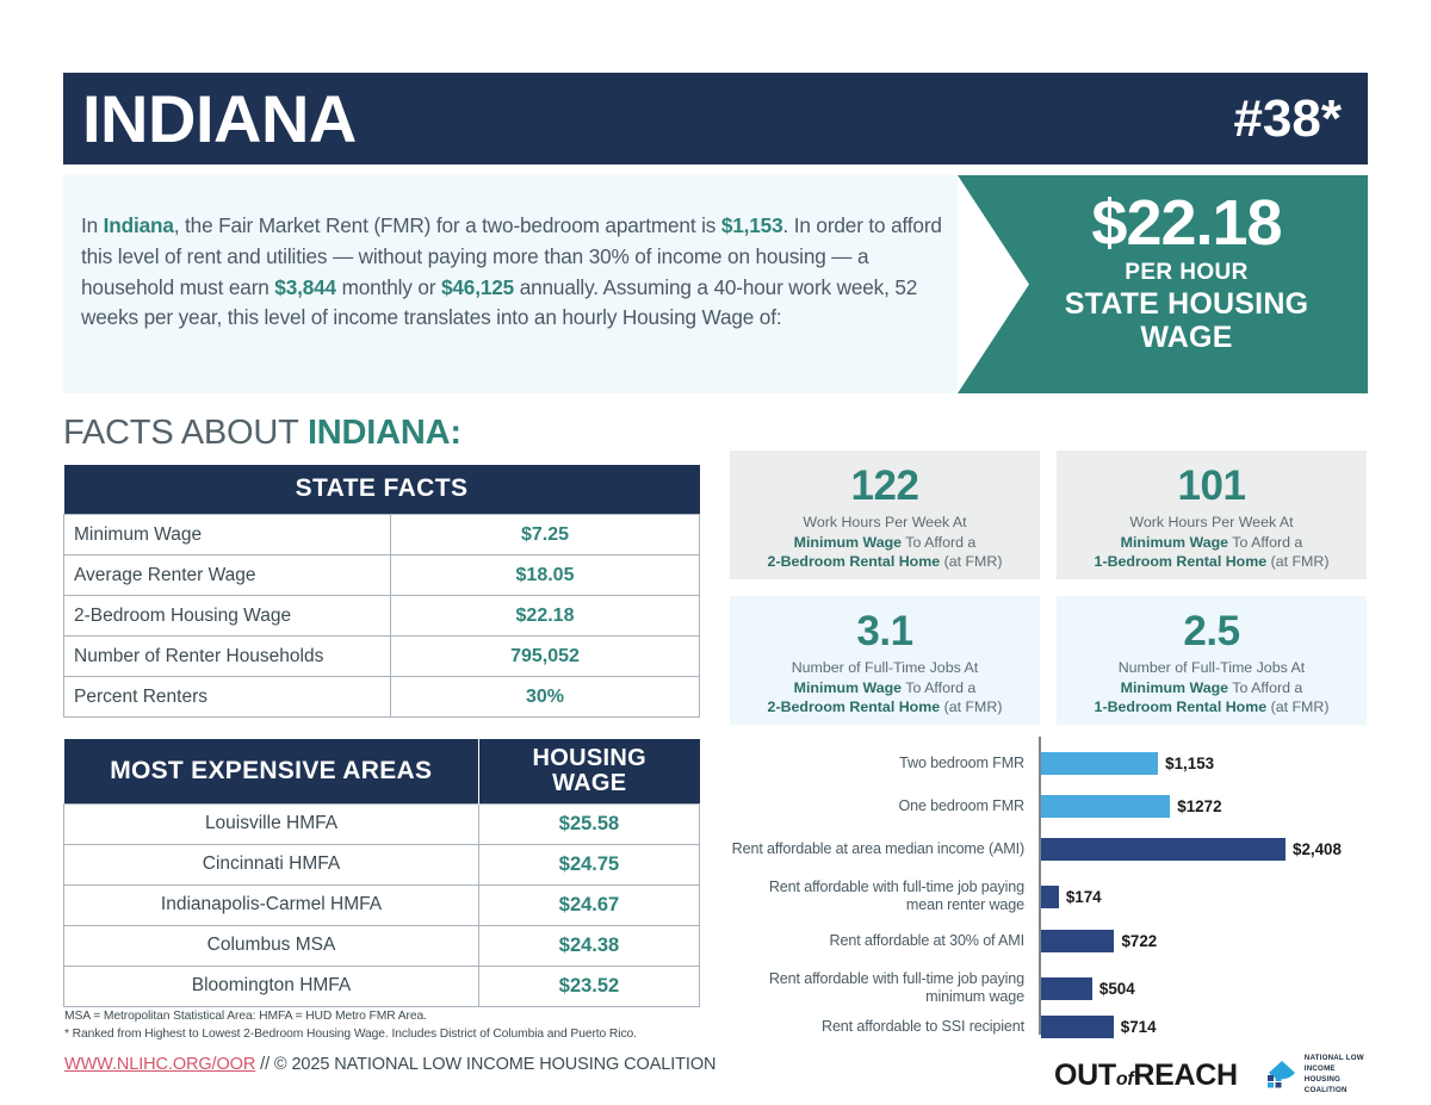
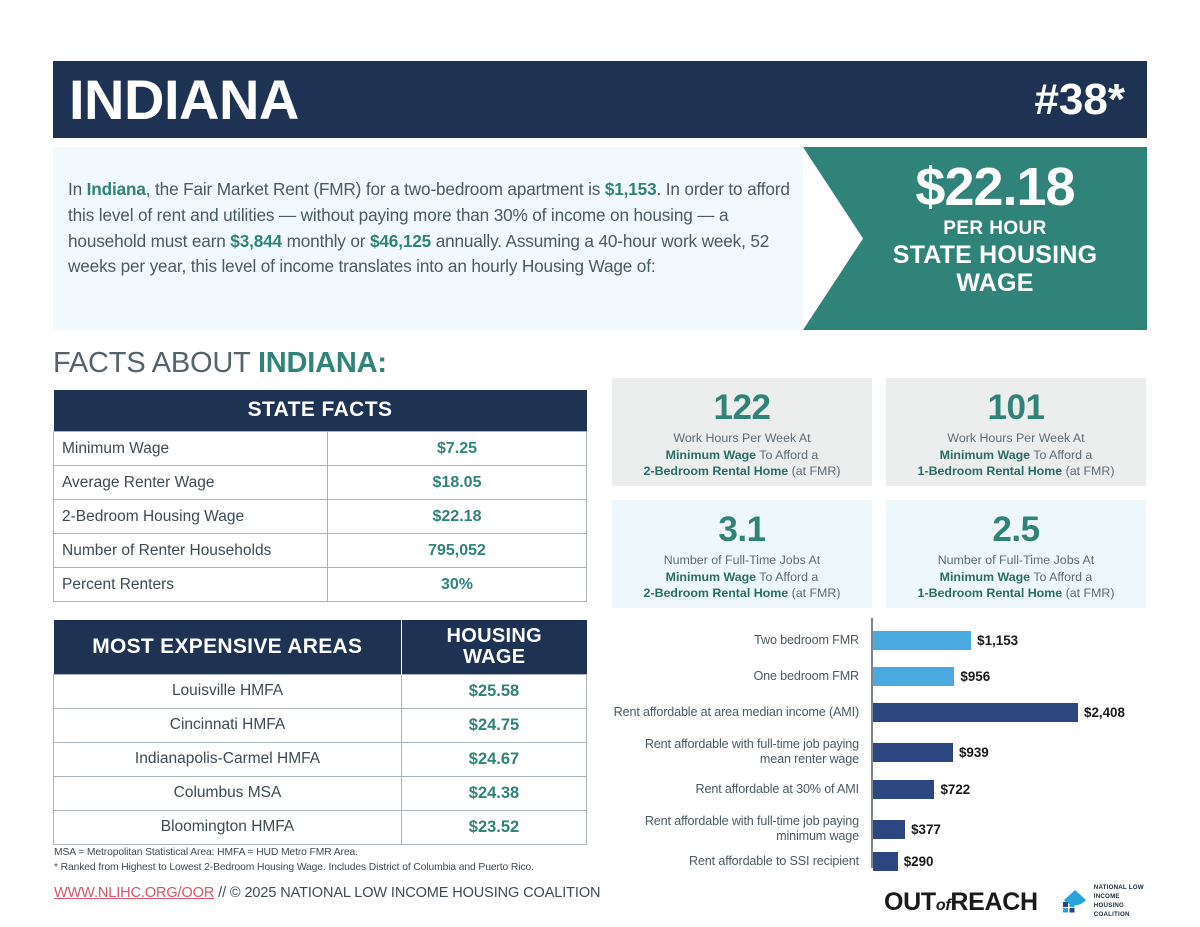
One bedroom FMR: $1272 -> $956
Rent affordable with full-time job paying mean renter wage: $174 -> $939
Rent affordable with full-time job paying minimum wage: $504 -> $377
Rent affordable to SSI recipient: $714 -> $290
